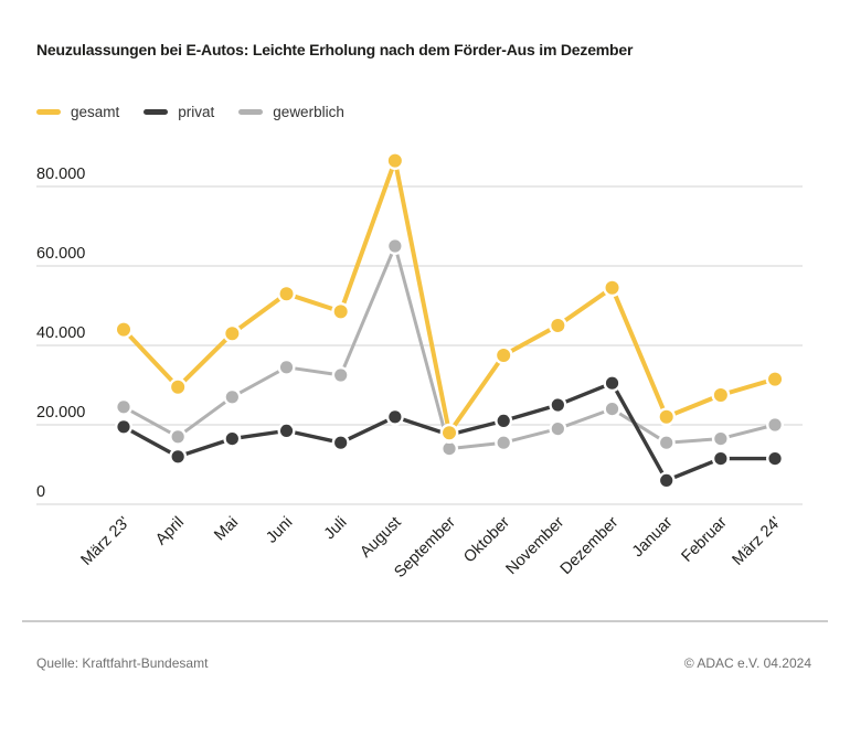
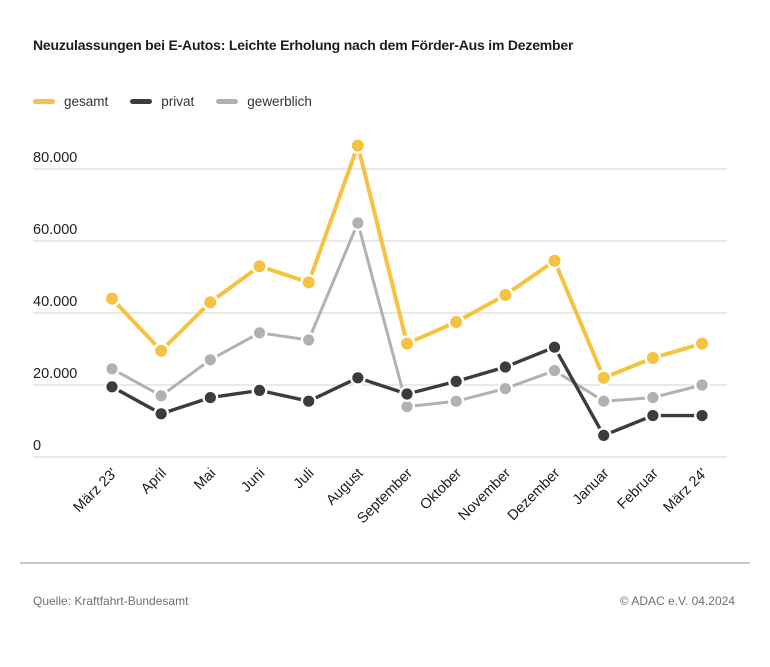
gesamt/September: 18000 -> 32000
